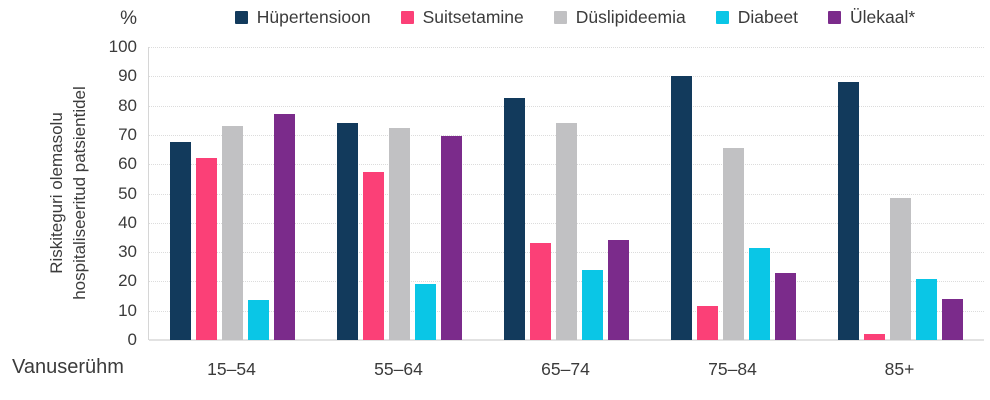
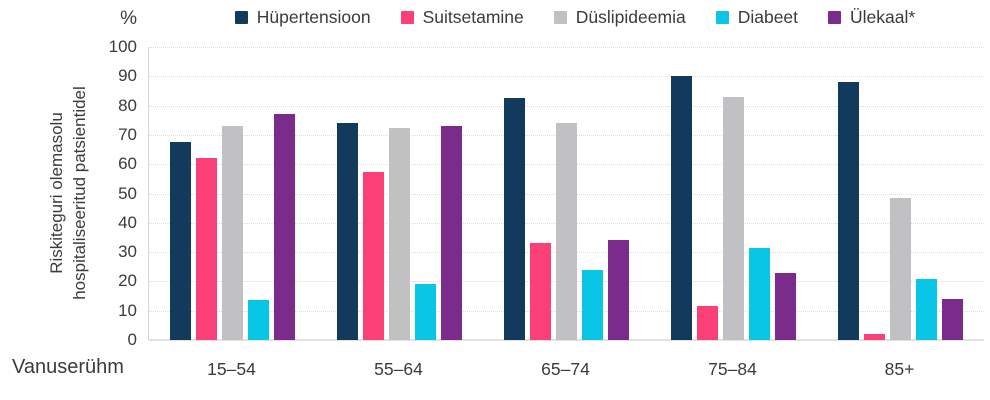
Ülekaal*/55–64: 70 -> 73
Düslipideemia/75–84: 66 -> 83
